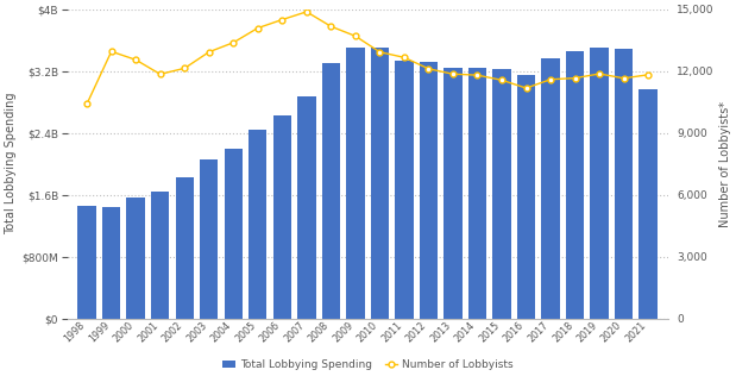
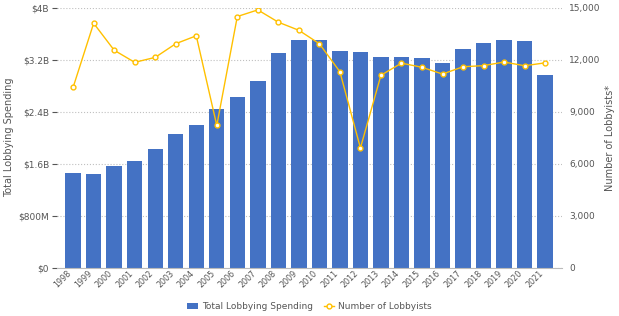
Number of Lobbyists/1999: 12,900 -> 14,100
Number of Lobbyists/2005: 14,100 -> 8,200
Number of Lobbyists/2011: 12,700 -> 11,300
Number of Lobbyists/2012: 12,100 -> 6,900
Number of Lobbyists/2013: 11,900 -> 11,100
